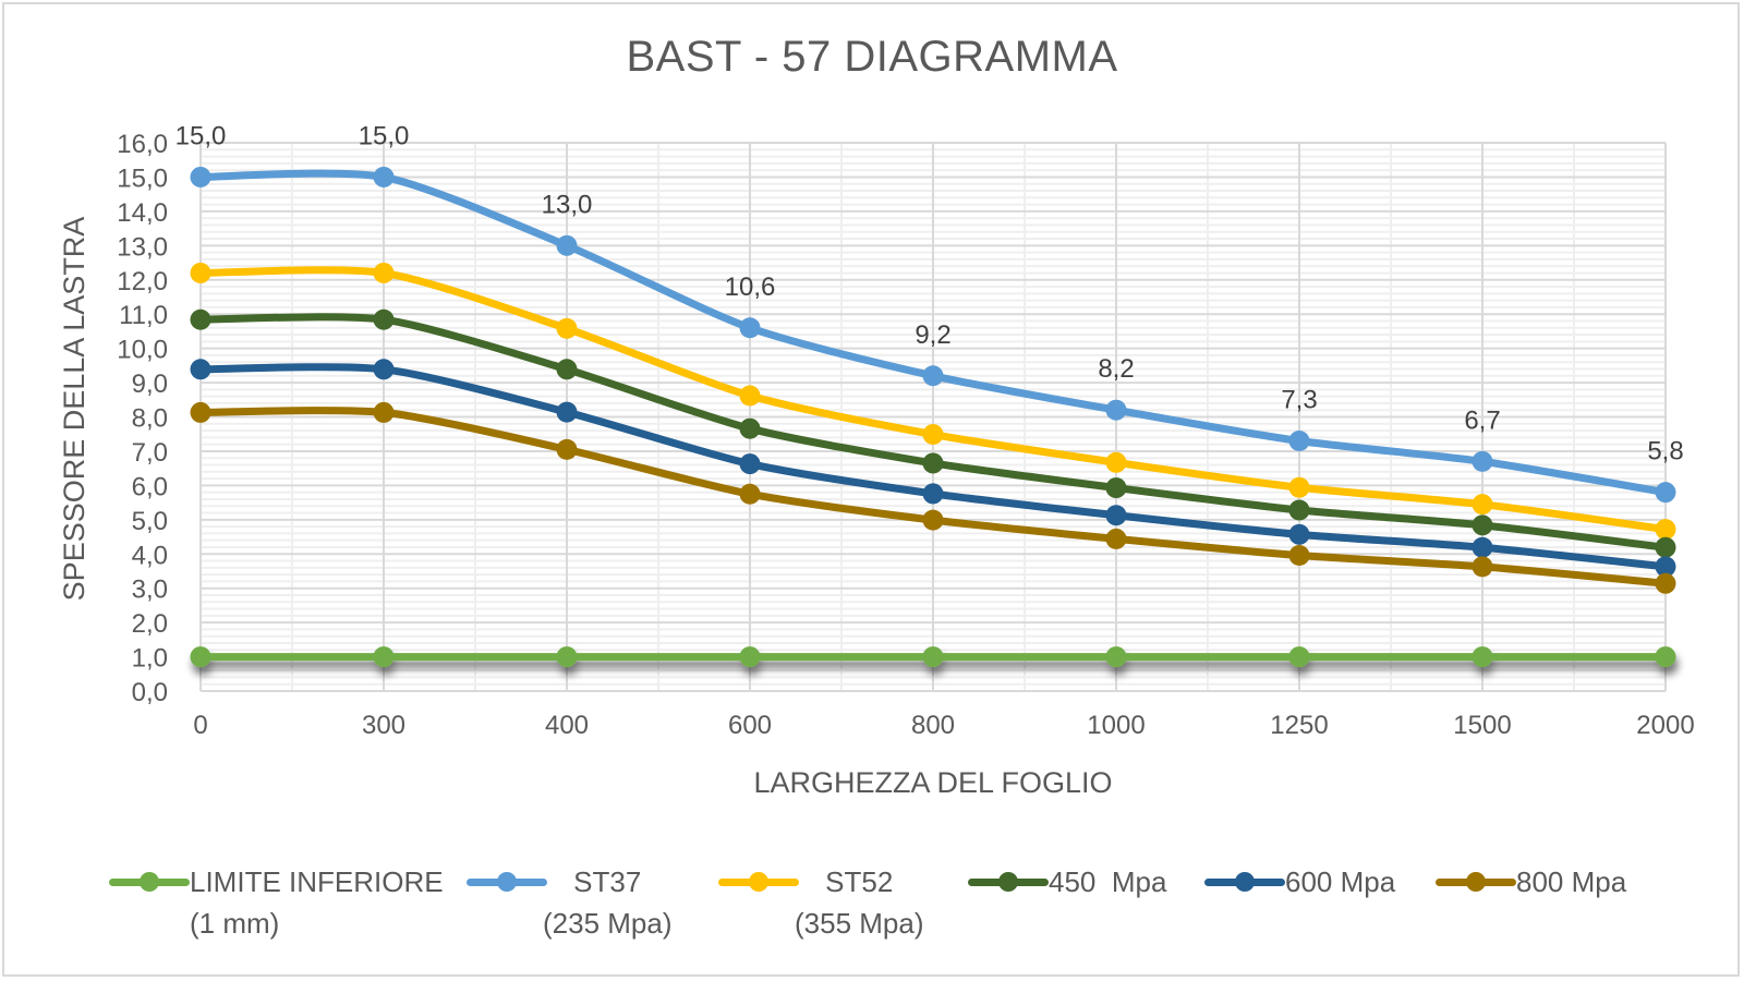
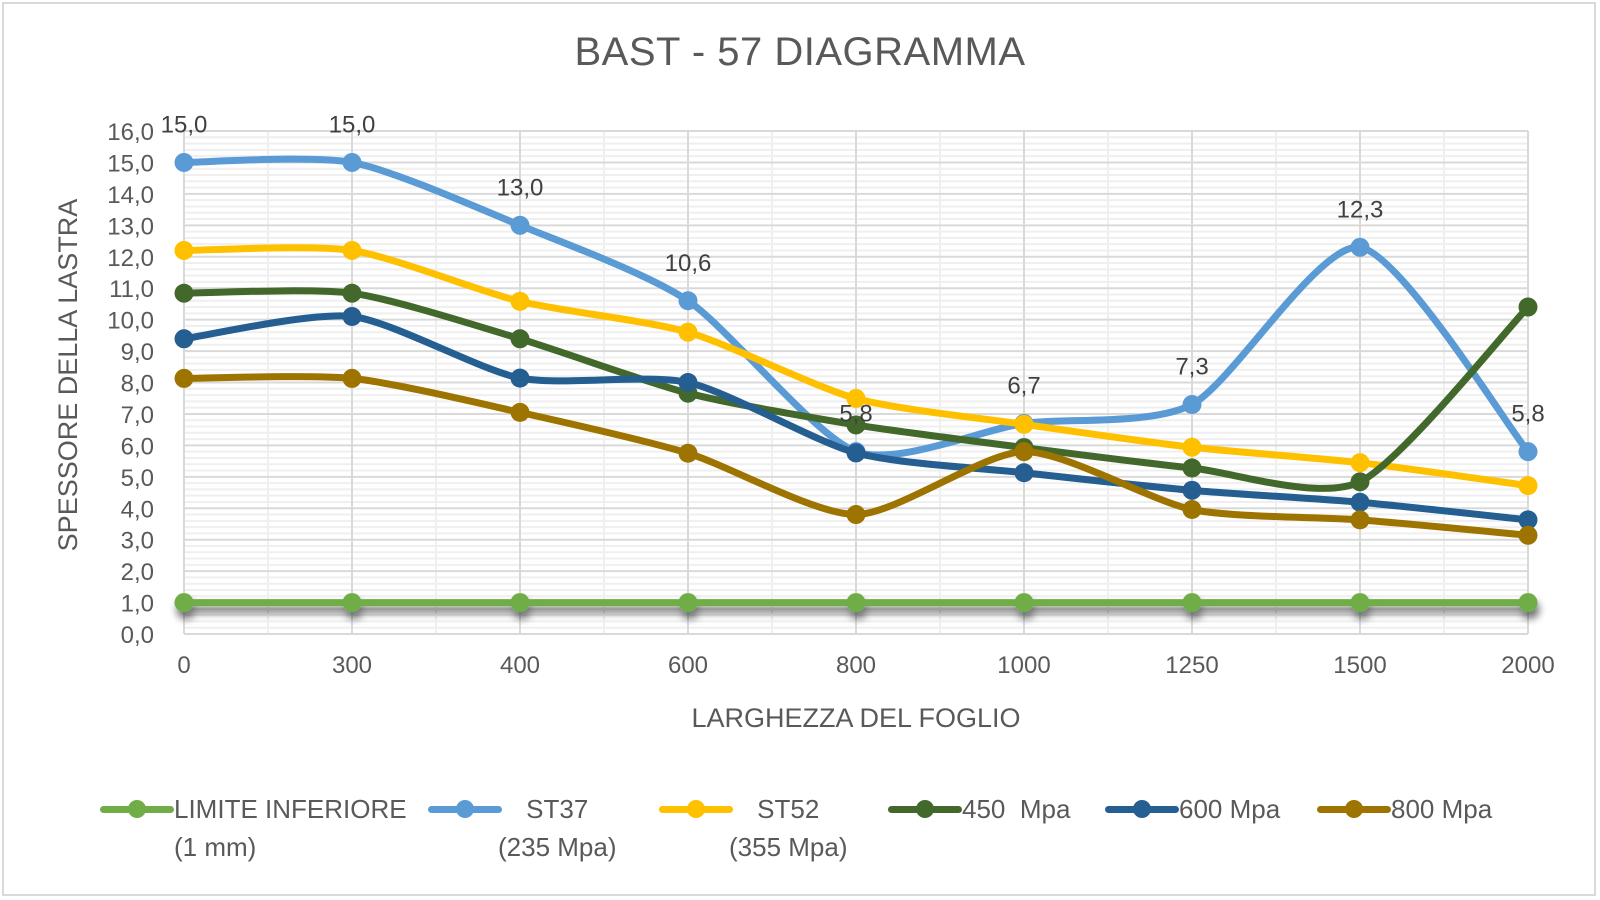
600 Mpa/300: 9,4 -> 10,1
ST52 (355 Mpa)/600: 8,6 -> 9,6
600 Mpa/600: 6,6 -> 8,0
ST37 (235 Mpa)/800: 9,2 -> 5,8
800 Mpa/800: 5,0 -> 3,8
ST37 (235 Mpa)/1000: 8,2 -> 6,7
800 Mpa/1000: 4,4 -> 5,8
ST37 (235 Mpa)/1500: 6,7 -> 12,3
450 Mpa/2000: 4,2 -> 10,4
